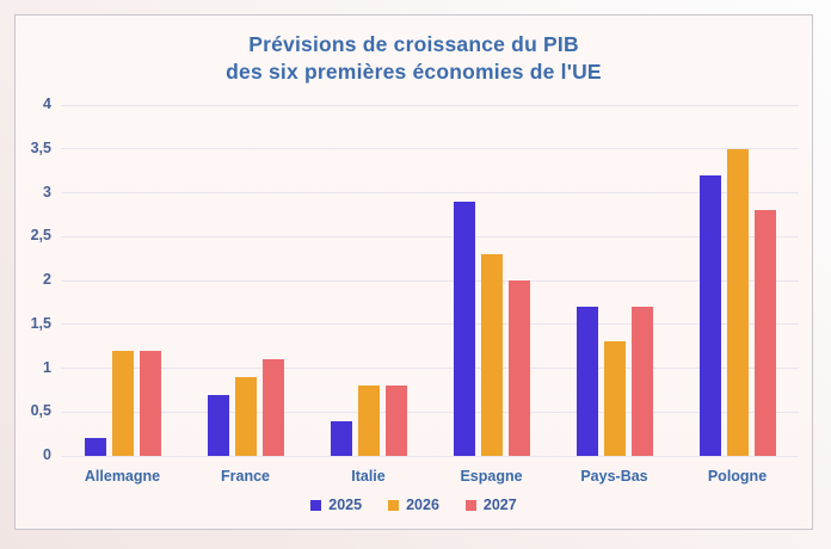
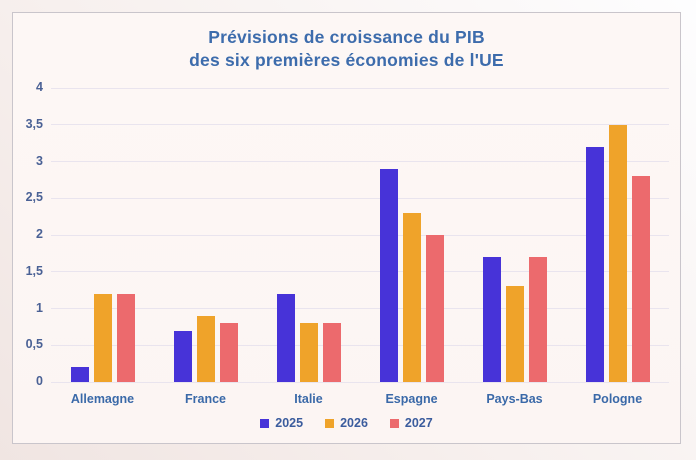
2027/France: 1.1 -> 0.8
2025/Italie: 0.4 -> 1.2
